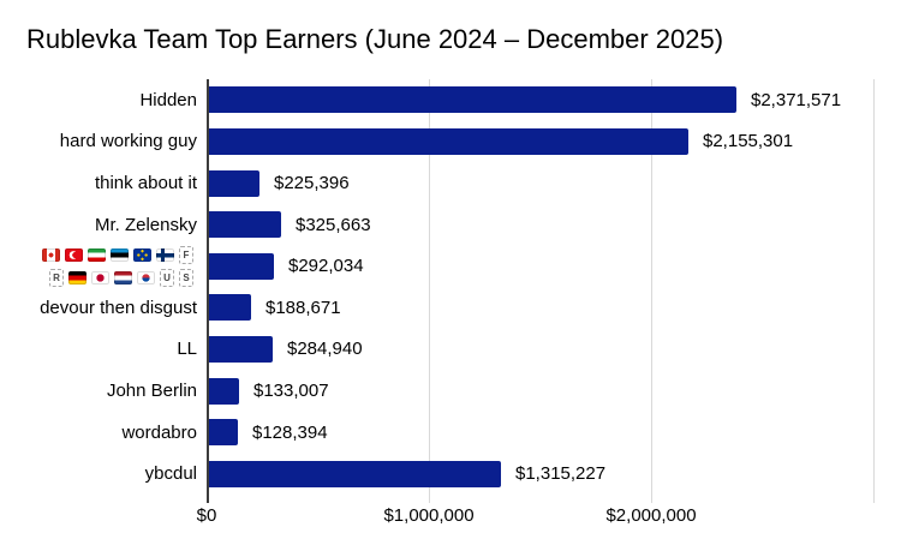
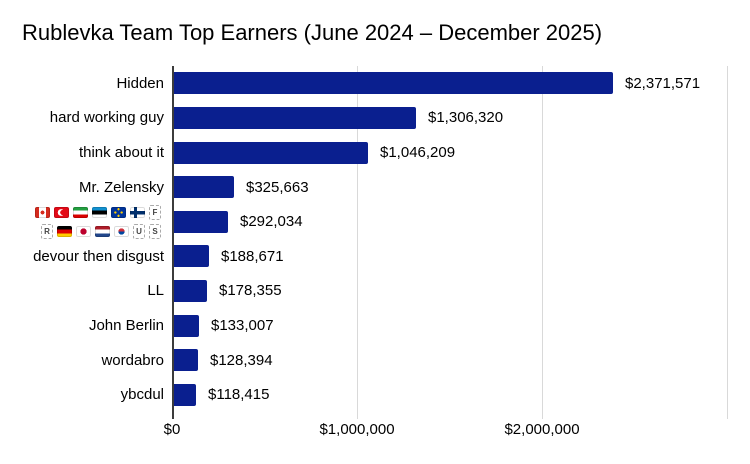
hard working guy: $2,155,301 -> $1,306,320
think about it: $225,396 -> $1,046,209
LL: $284,940 -> $178,355
ybcdul: $1,315,227 -> $118,415
